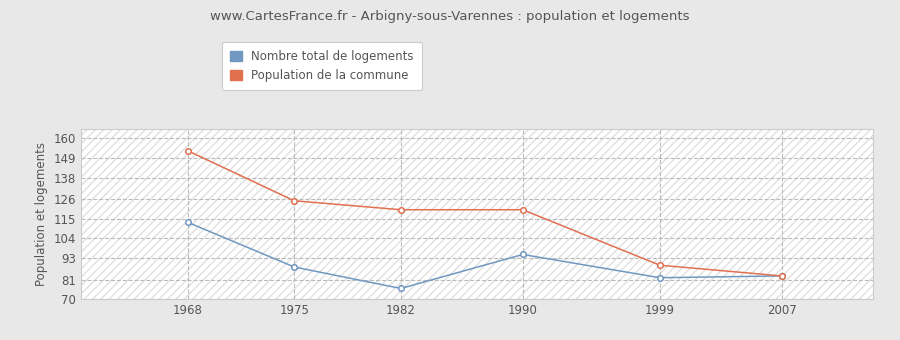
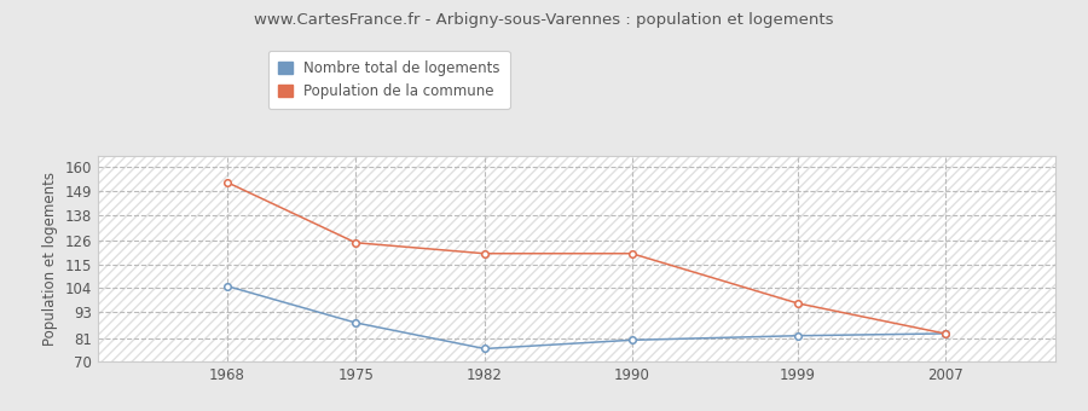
Nombre total de logements/1968: 113 -> 105
Nombre total de logements/1990: 95 -> 80
Population de la commune/1999: 89 -> 97
